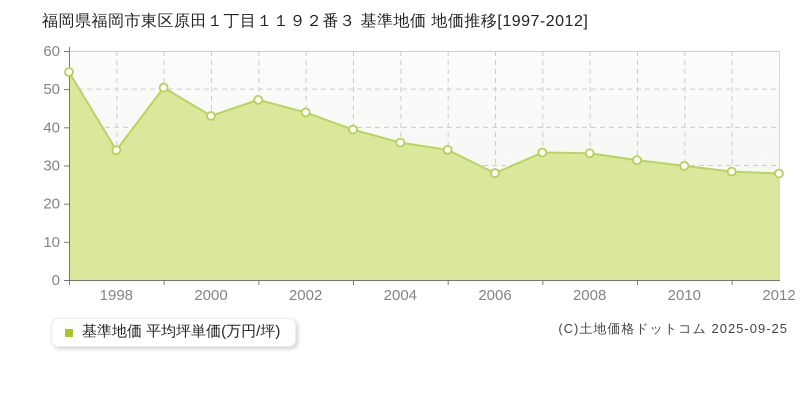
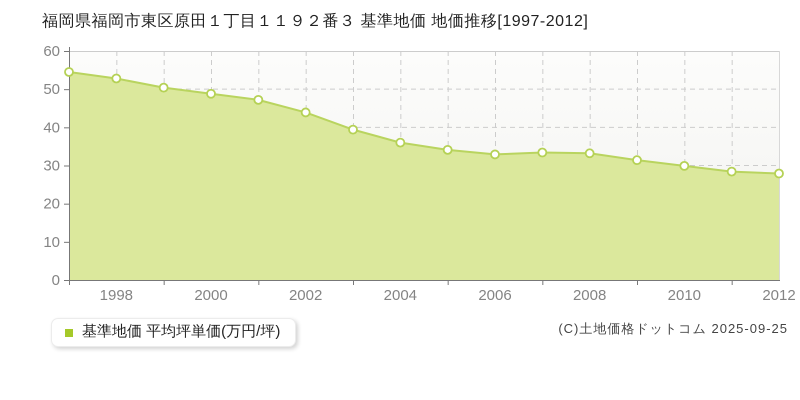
1998: 34 -> 53
2000: 43 -> 49
2006: 28 -> 33
